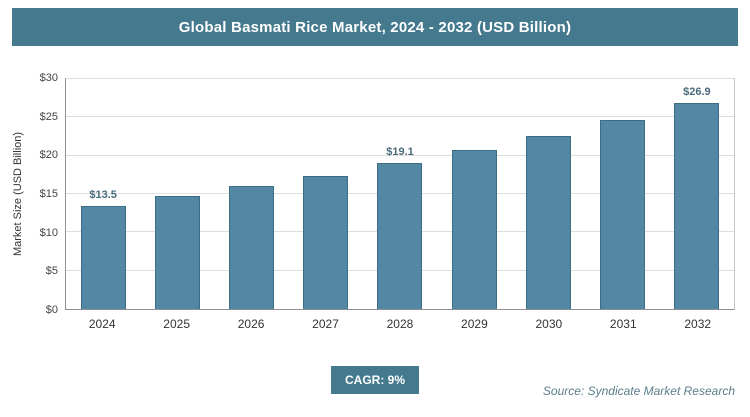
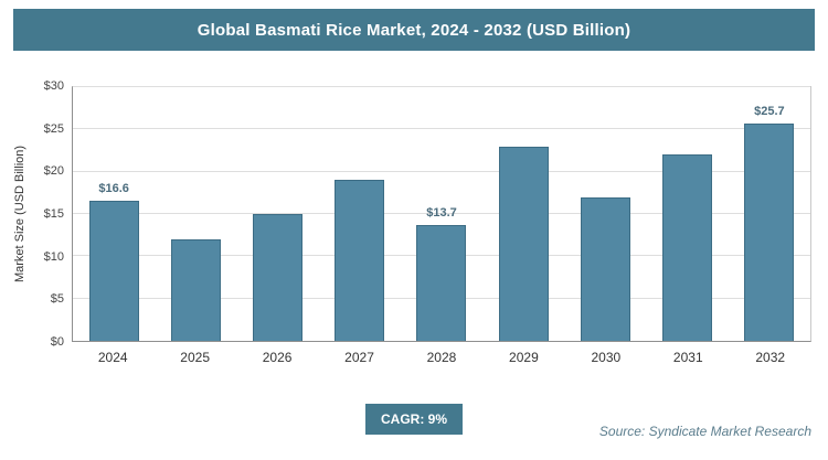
2024: $13.5 -> $16.6
2025: $15 -> $12
2026: $16 -> $15
2027: $17 -> $19
2028: $19.1 -> $13.7
2029: $21 -> $23
2030: $23 -> $17
2031: $25 -> $22
2032: $26.9 -> $25.7
